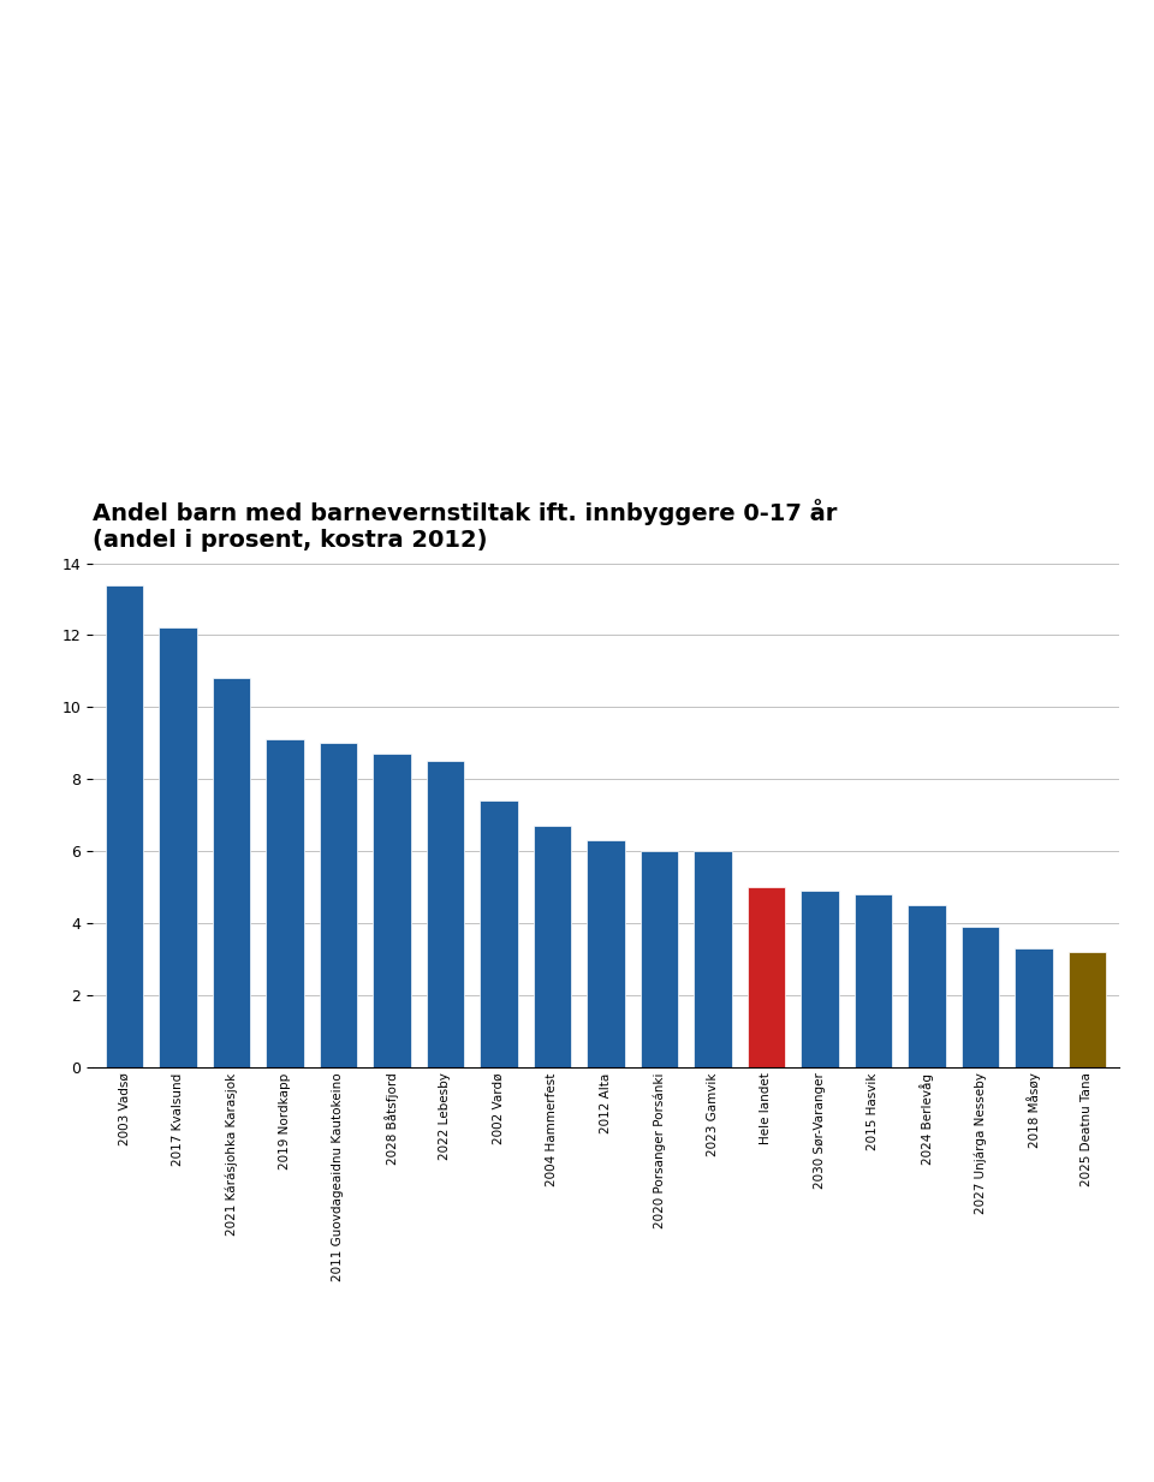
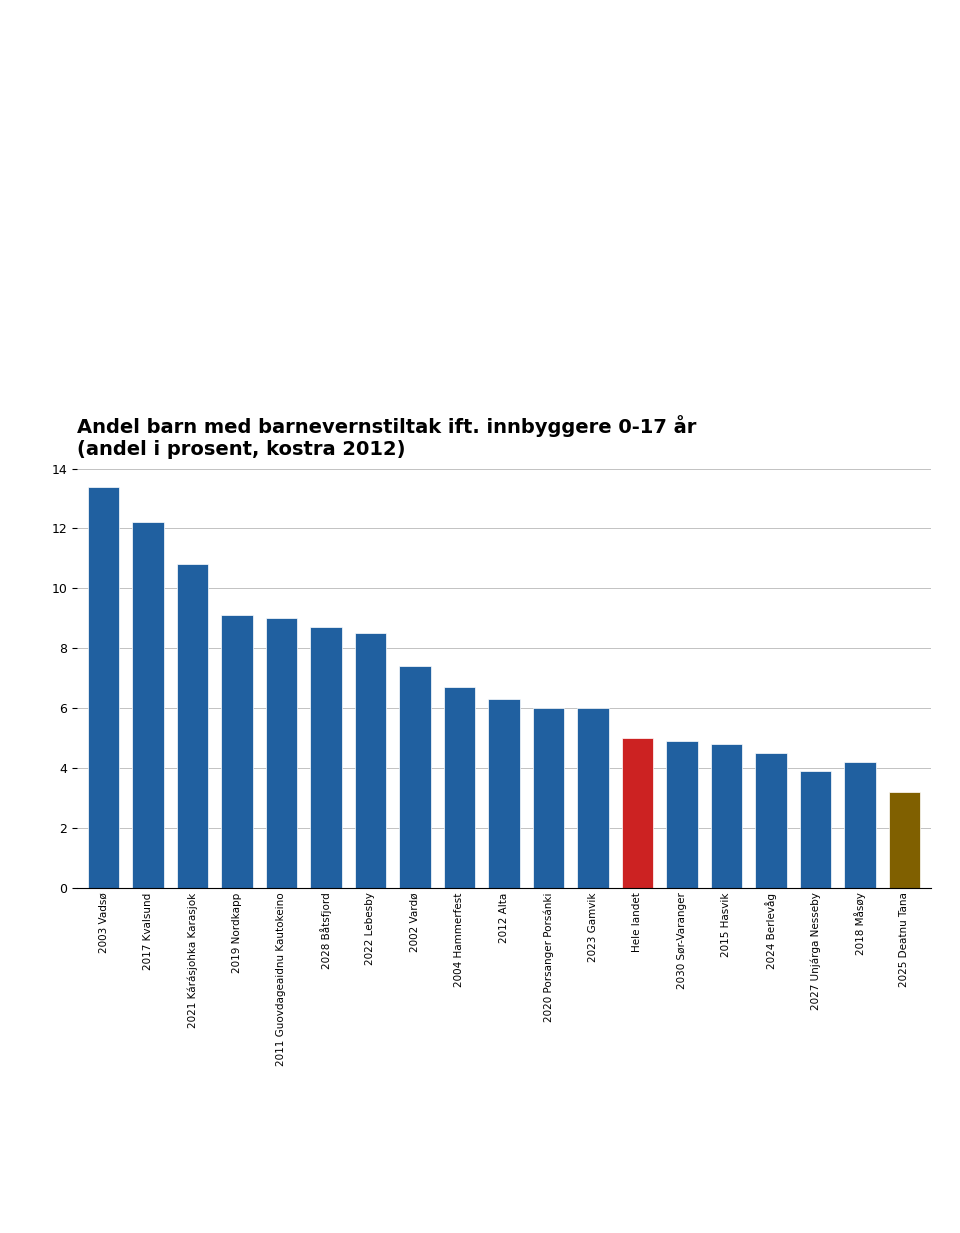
2018 Måsøy: 3.3 -> 4.2
